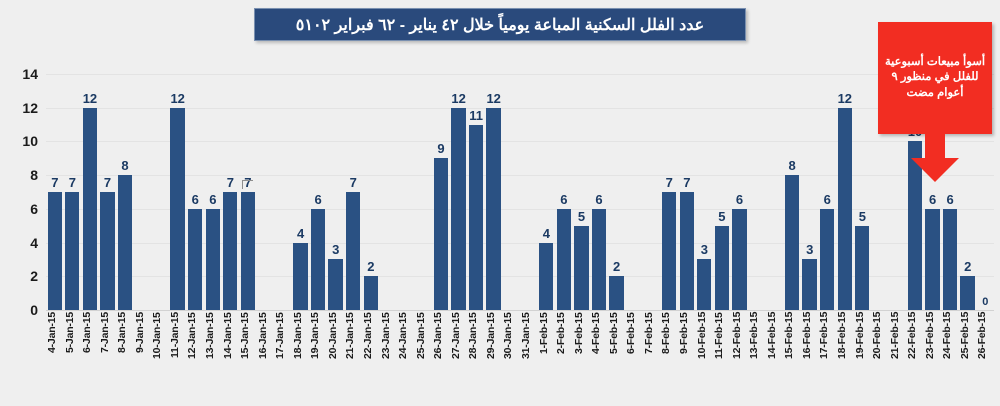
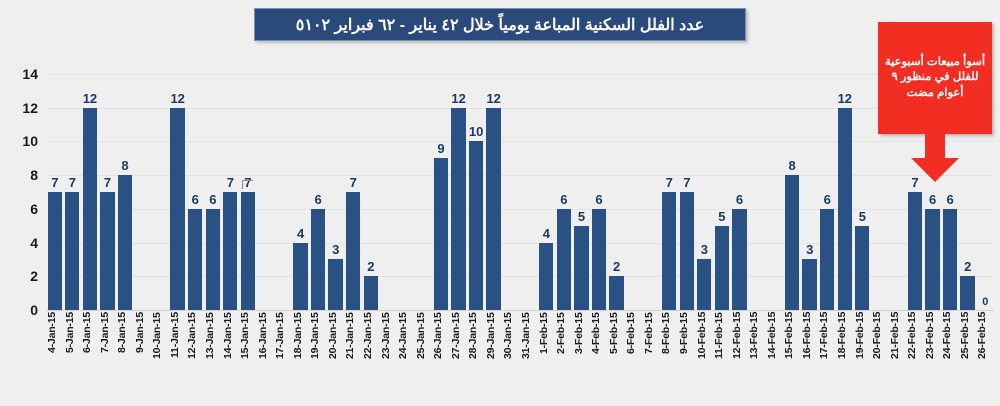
28-Jan-15: 11 -> 10
22-Feb-15: 10 -> 7
